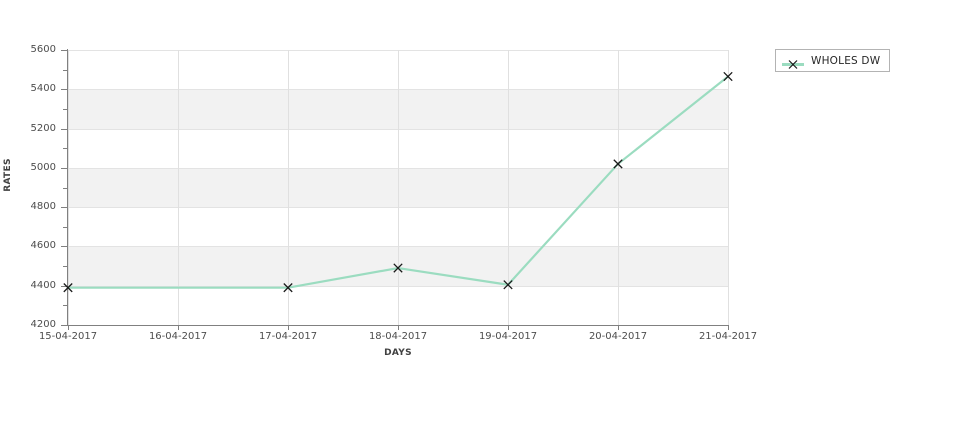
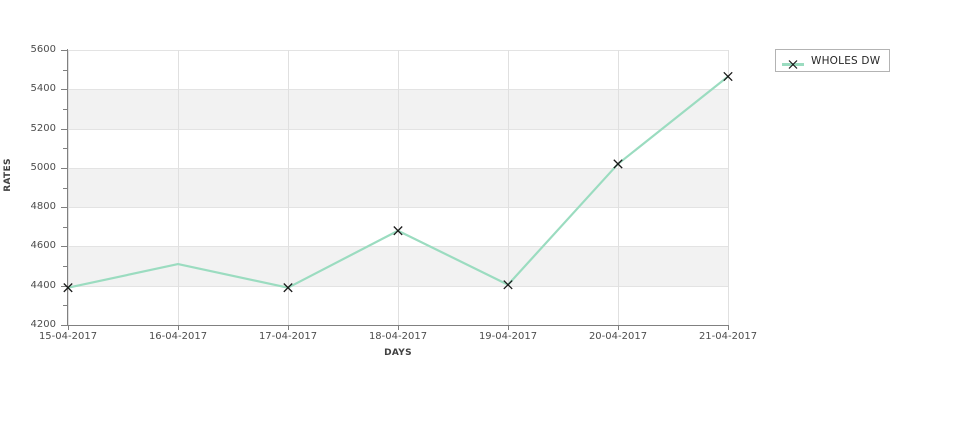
16-04-2017: 4390 -> 4510
18-04-2017: 4490 -> 4680
